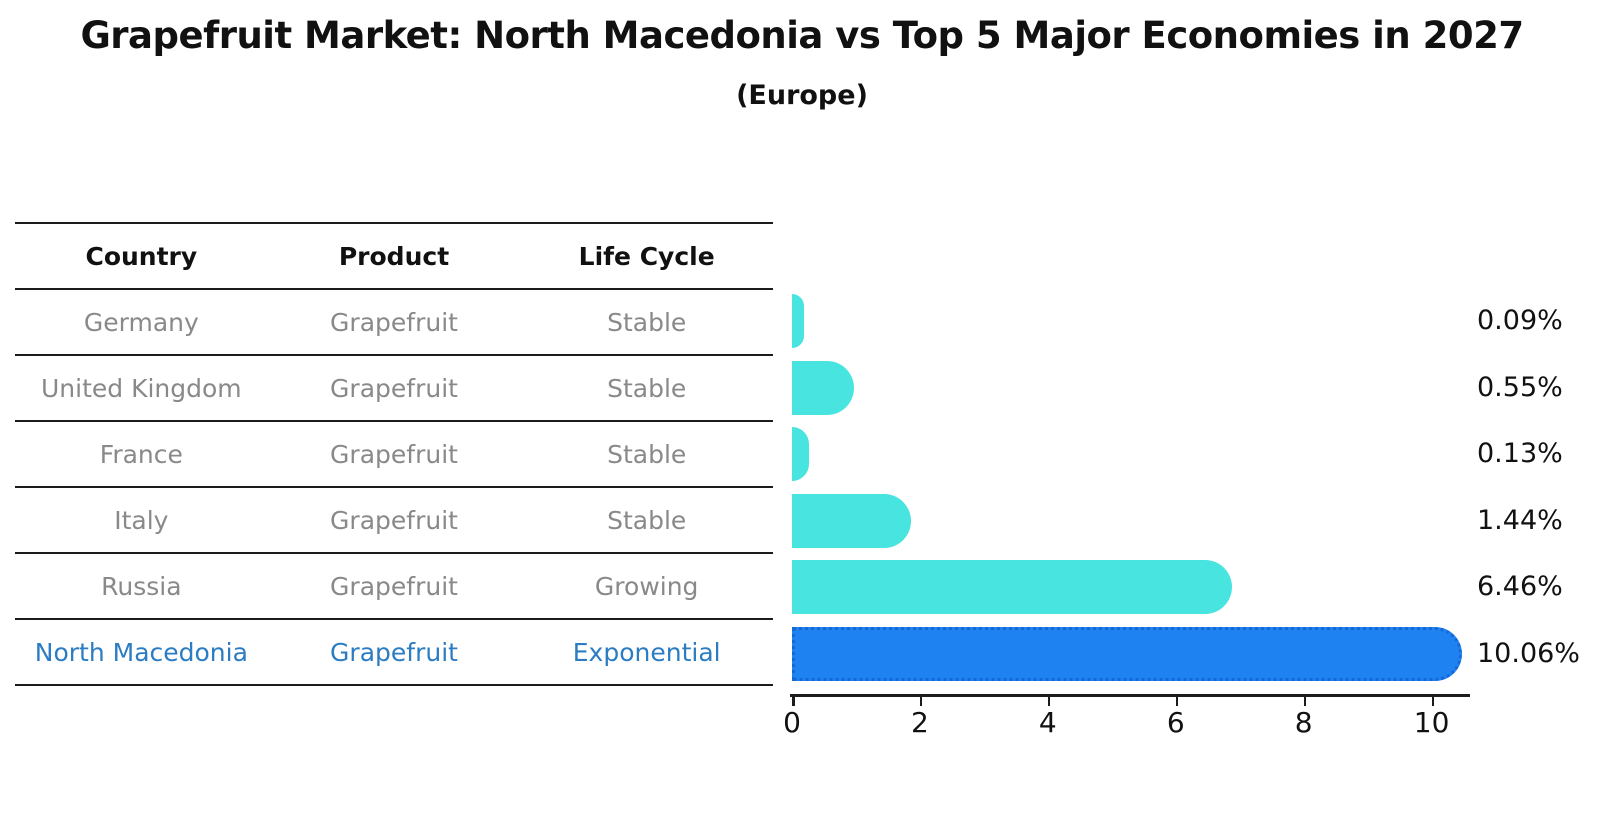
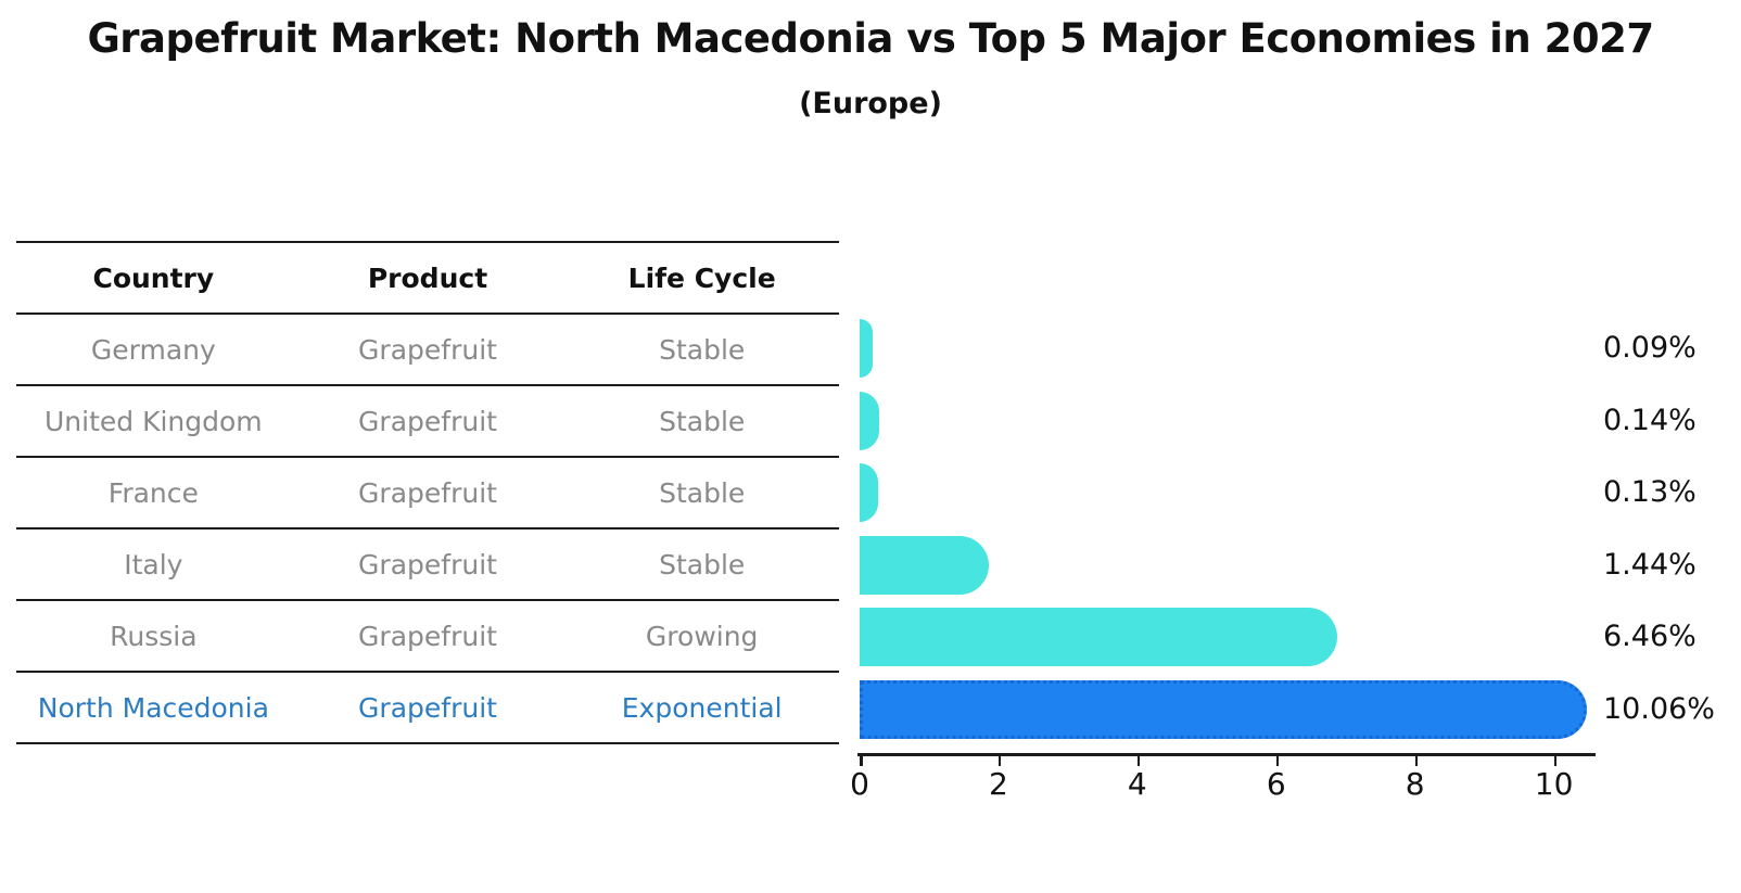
United Kingdom: 0.55% -> 0.14%
